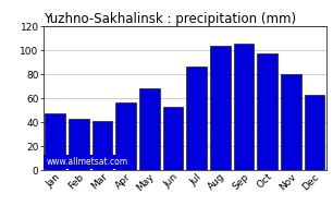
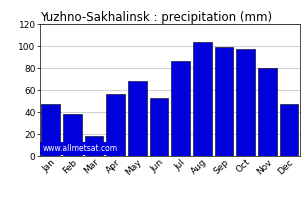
Feb: 43 -> 38
Mar: 41 -> 18
Sep: 105 -> 99
Dec: 63 -> 47
